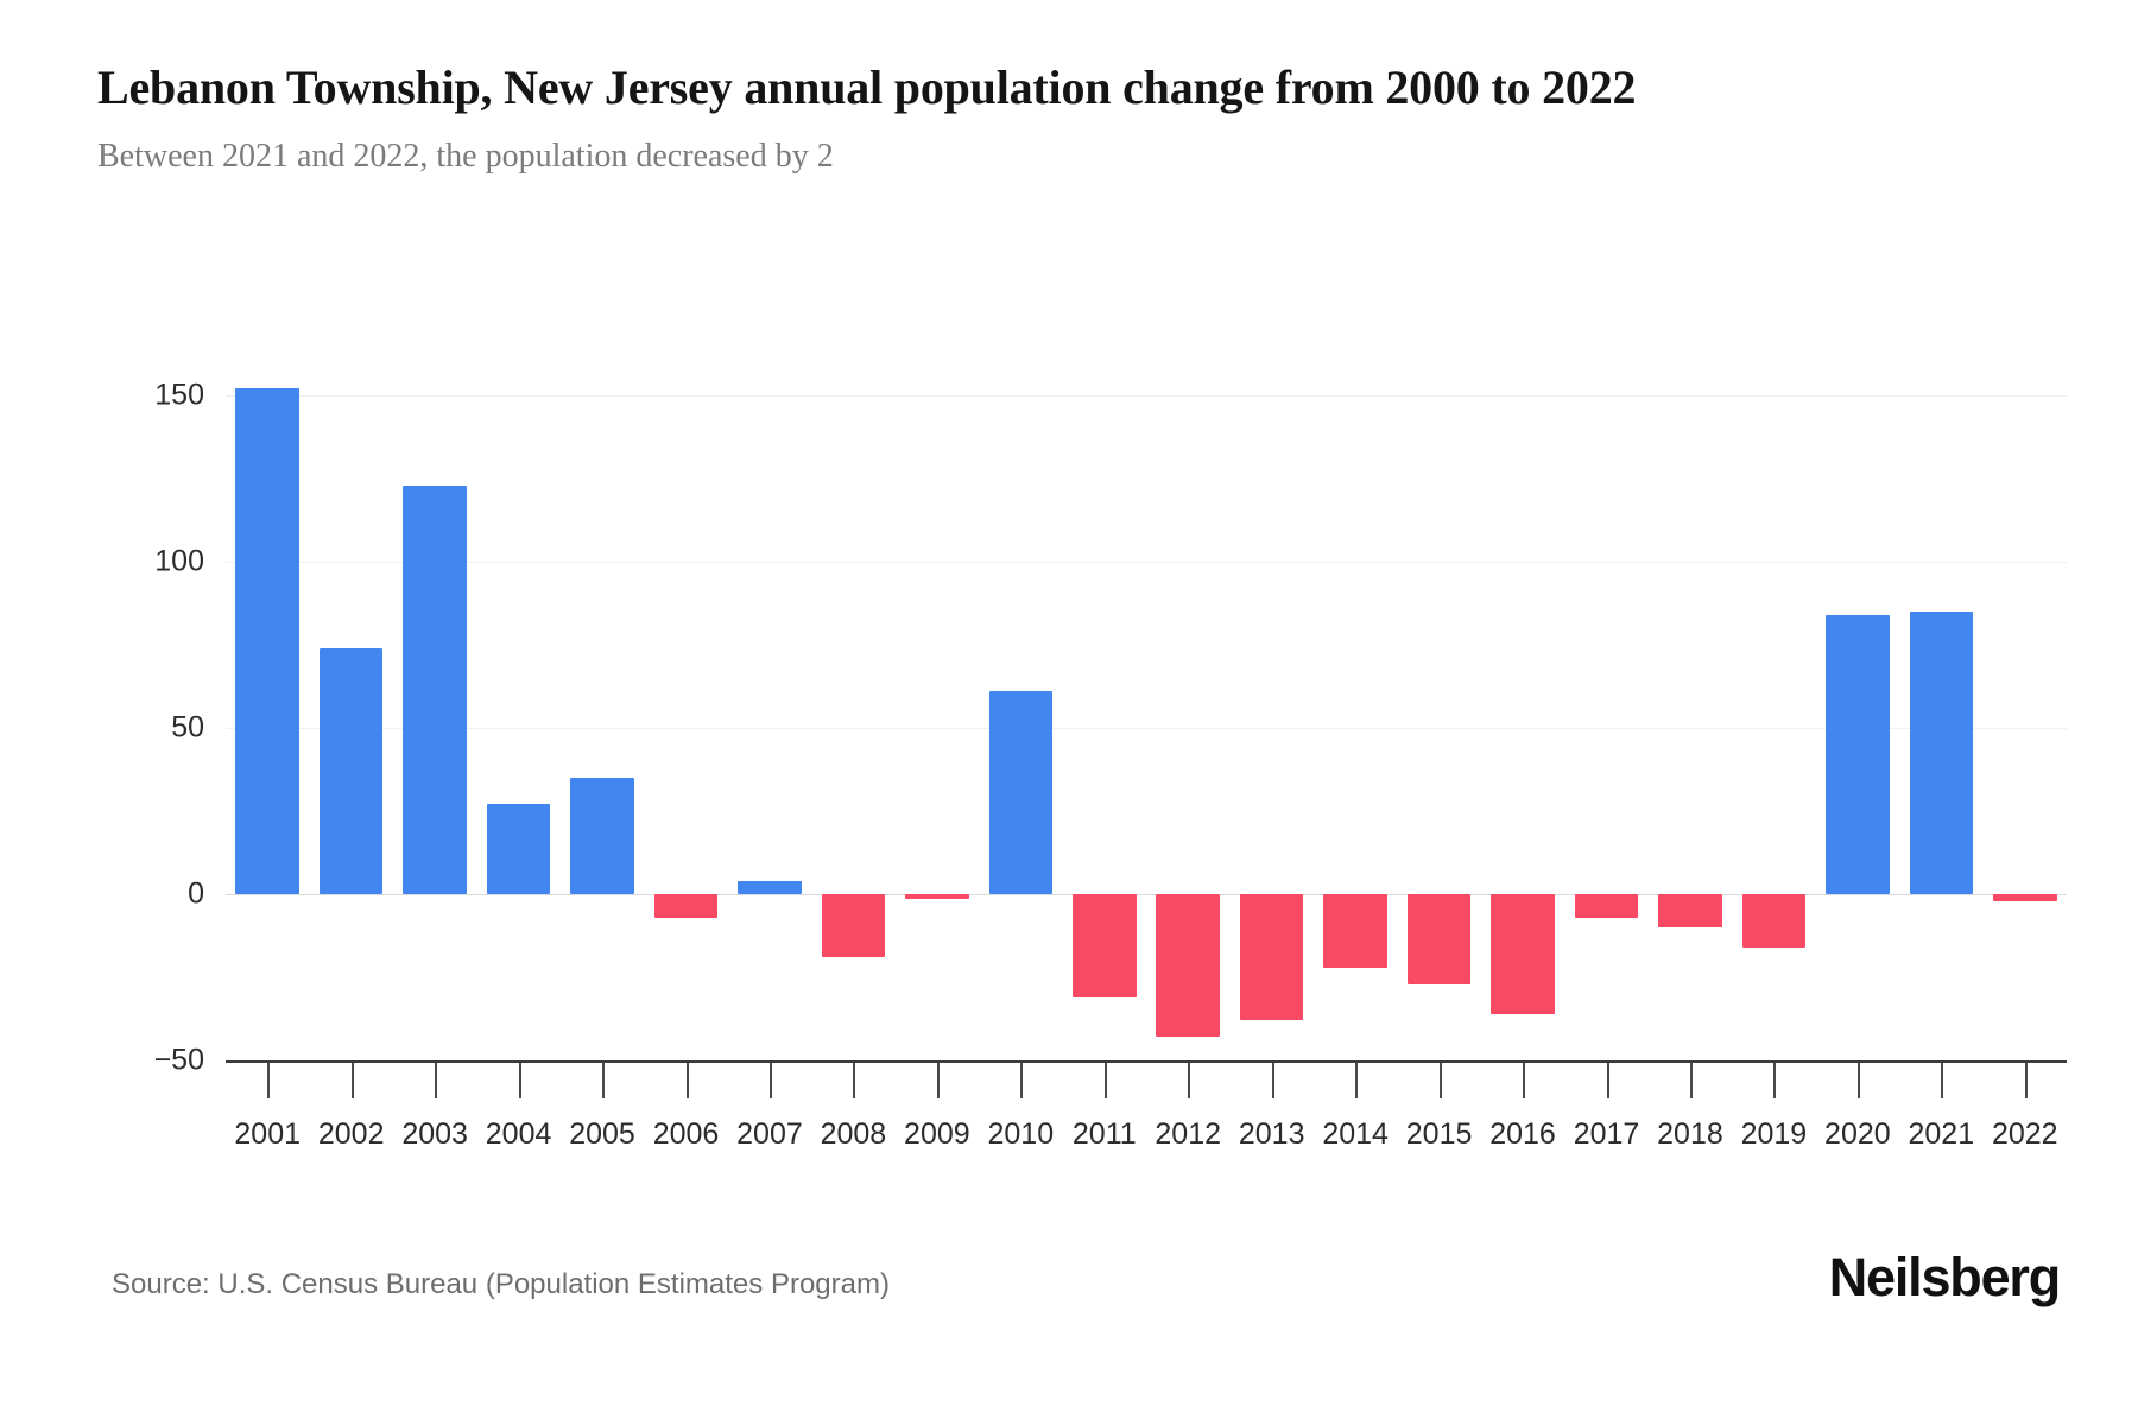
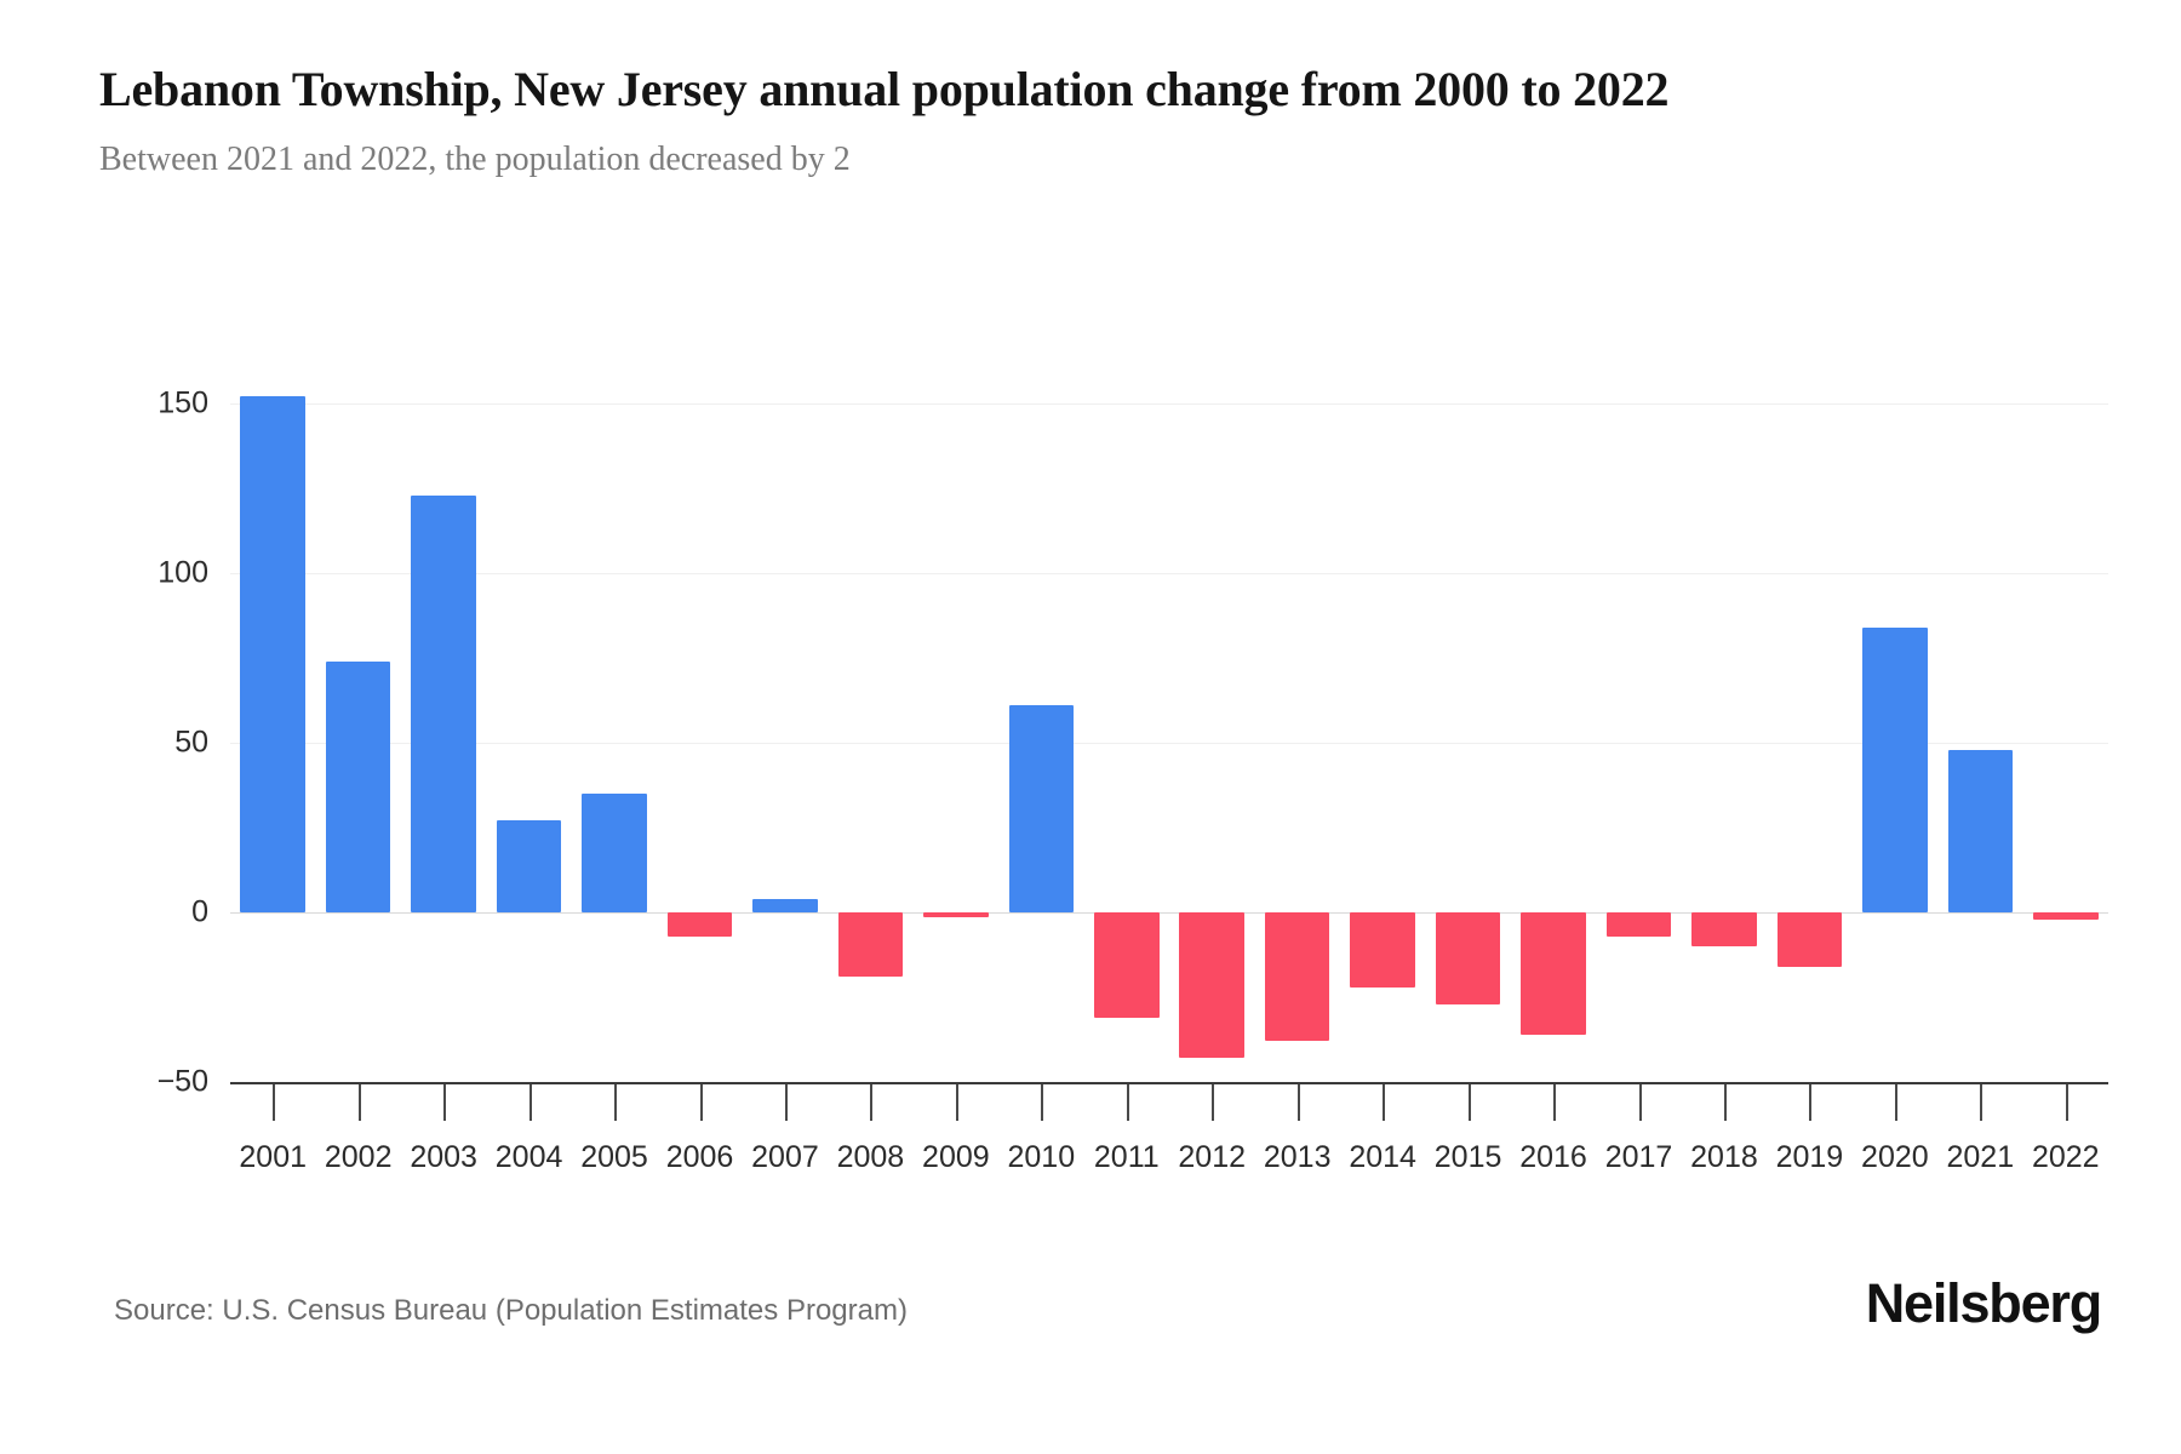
2021: 85 -> 48
